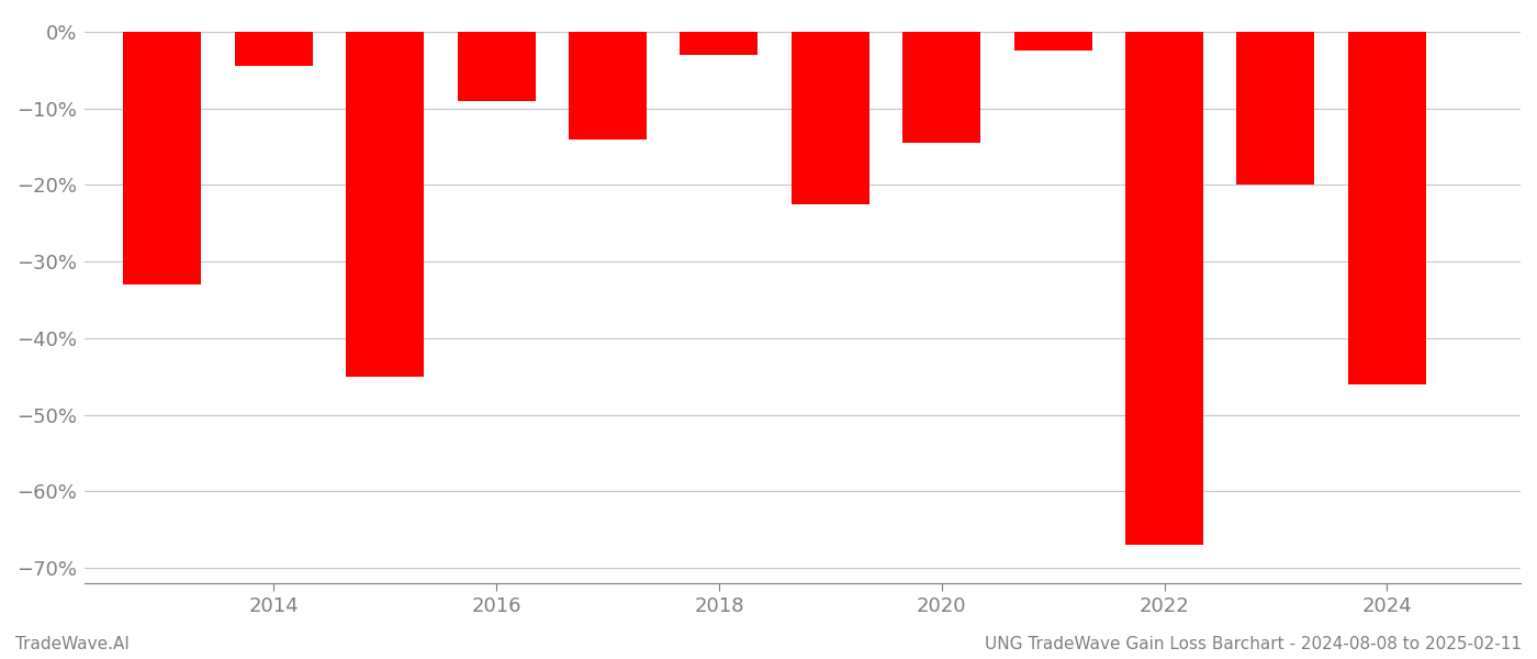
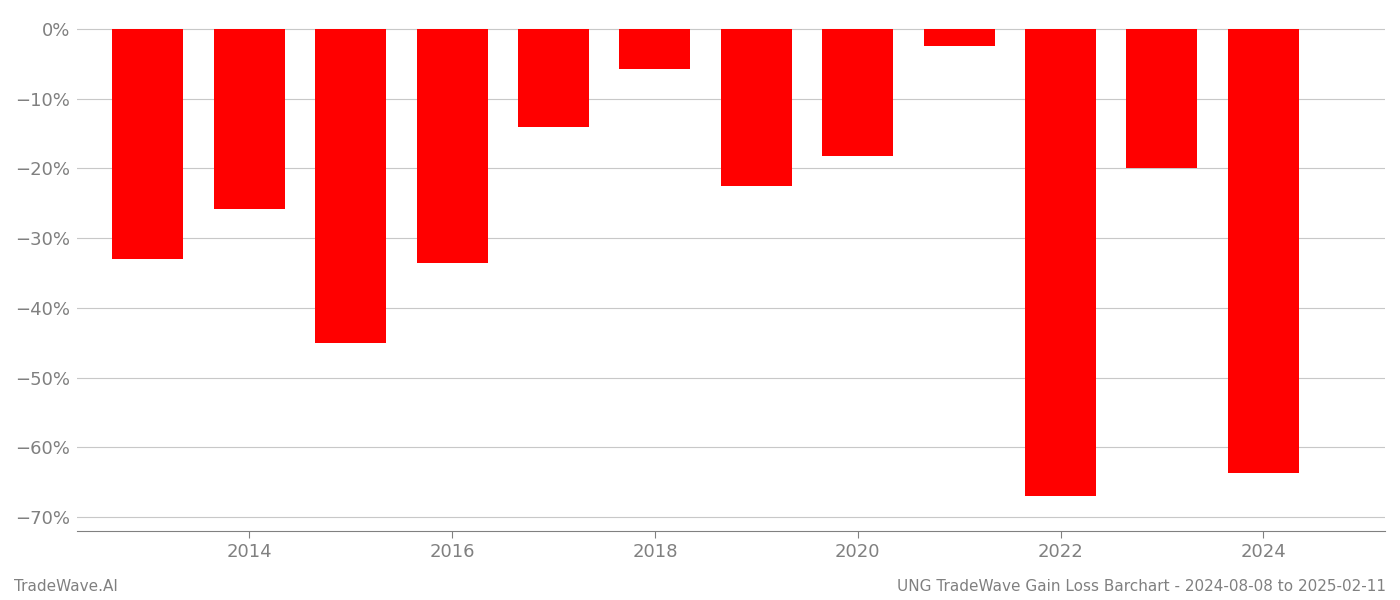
2014: -4.5% -> -25.8%
2016: -9.0% -> -33.6%
2018: -3.0% -> -5.8%
2020: -14.5% -> -18.2%
2024: -46.0% -> -63.6%
